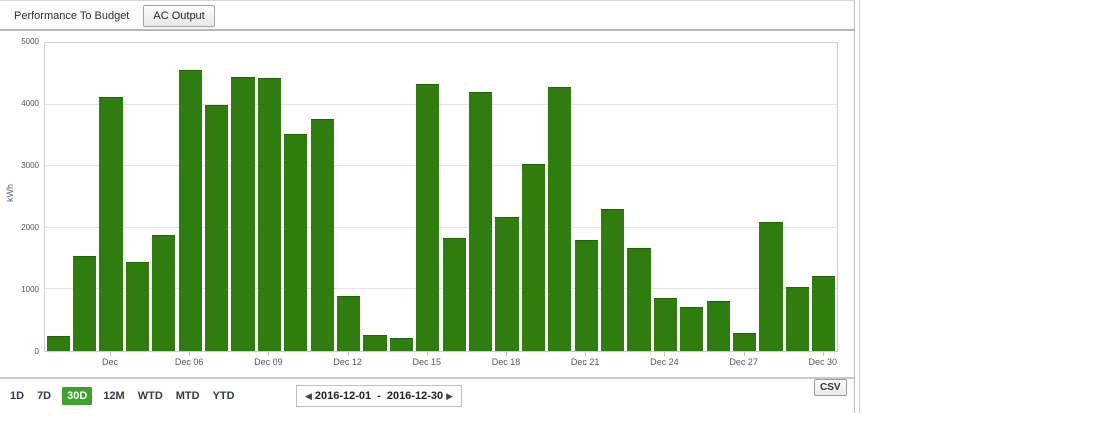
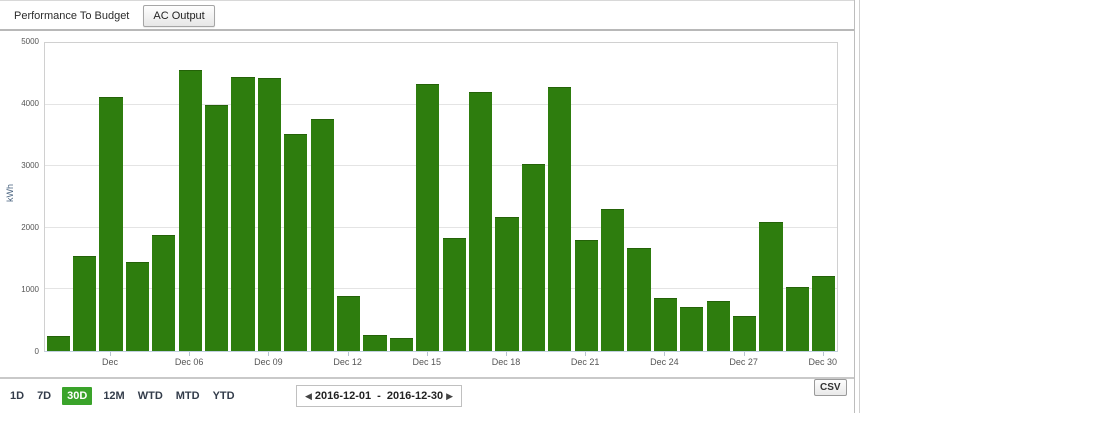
Dec 27: 300 -> 600
